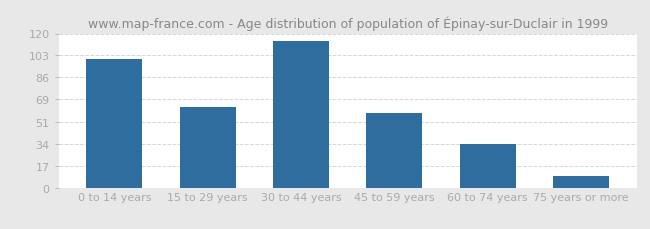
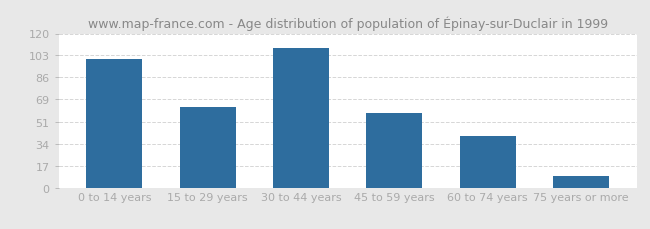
30 to 44 years: 114 -> 109
60 to 74 years: 34 -> 40
